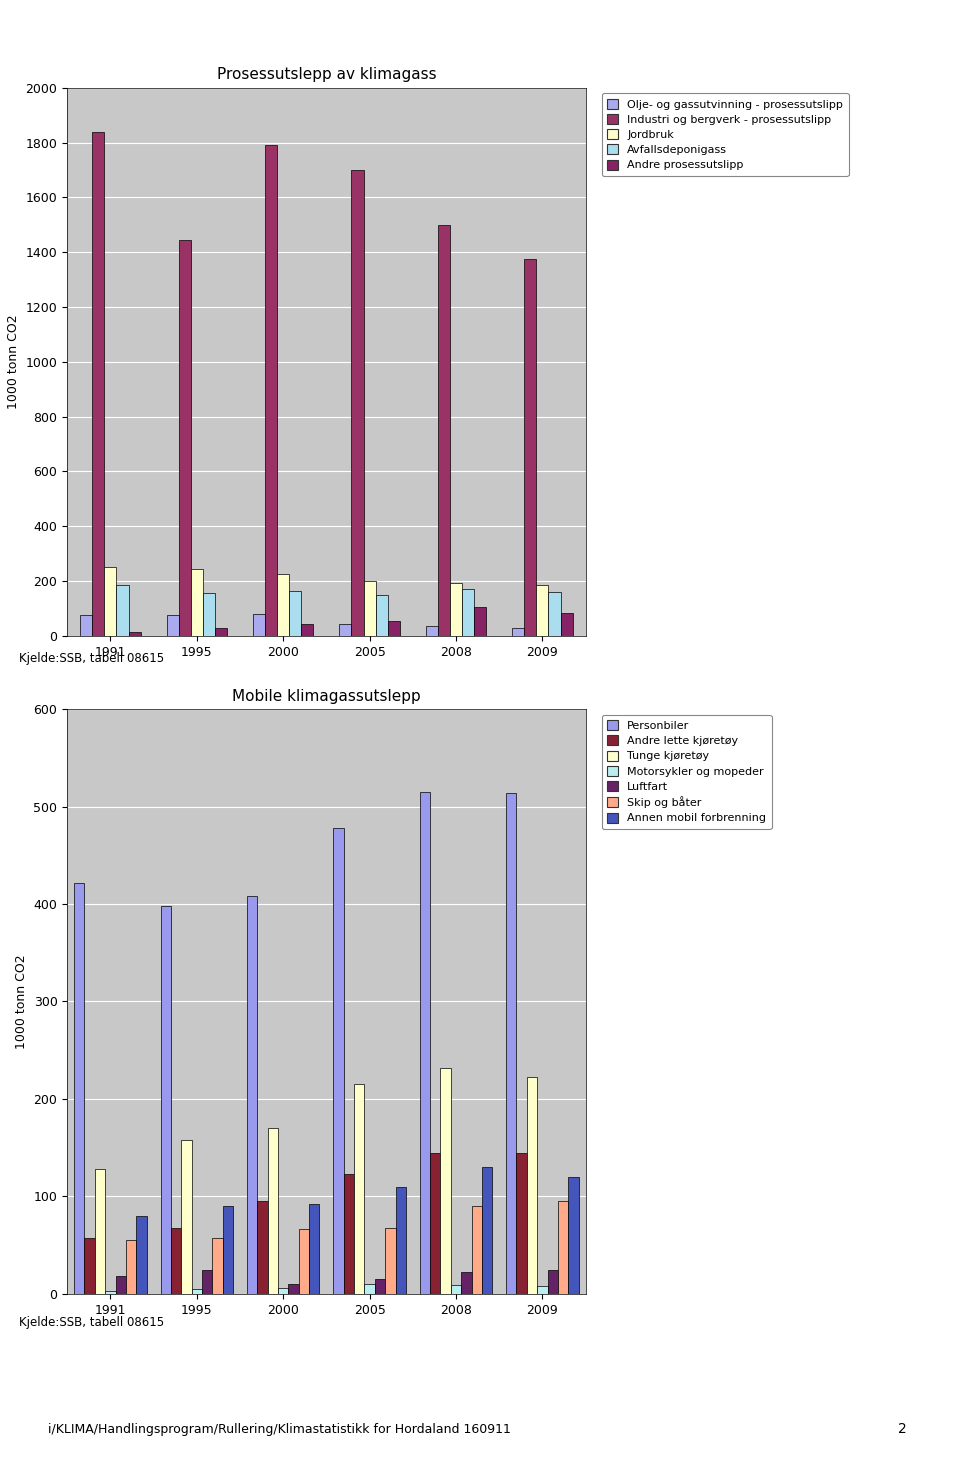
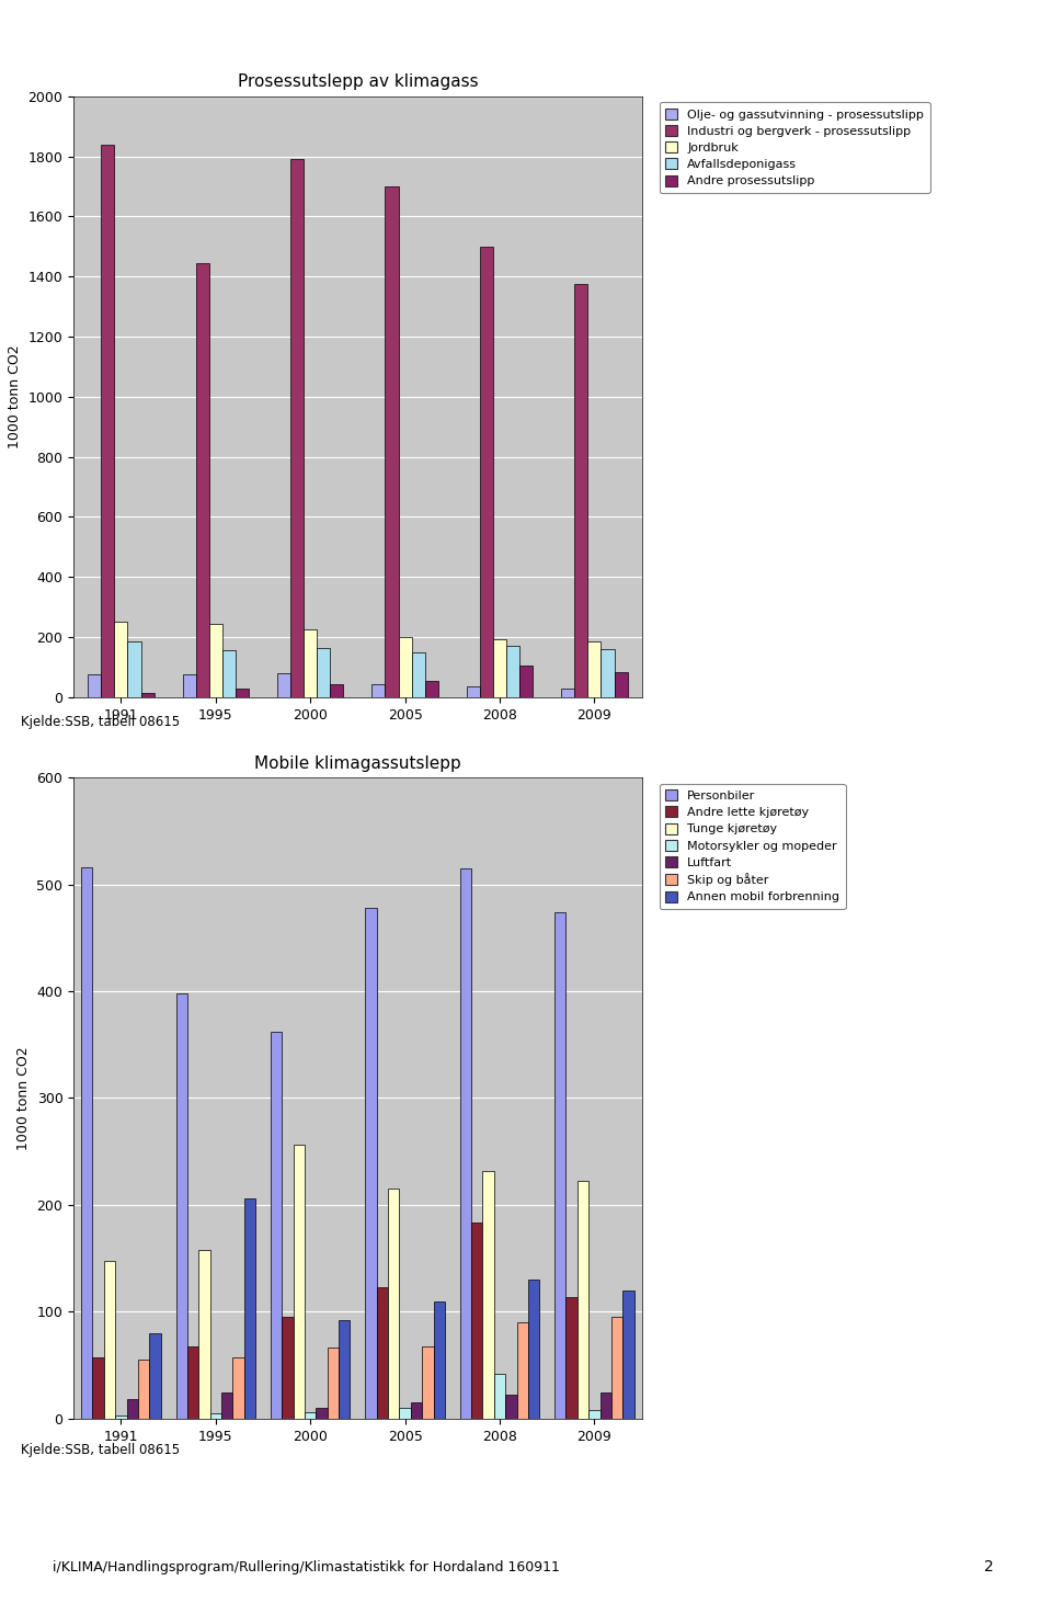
Mobile klimagassutslepp/Personbiler/1991: 422 -> 516
Mobile klimagassutslepp/Tunge kjøretøy/1991: 128 -> 148
Mobile klimagassutslepp/Annen mobil forbrenning/1995: 90 -> 206
Mobile klimagassutslepp/Personbiler/2000: 408 -> 362
Mobile klimagassutslepp/Tunge kjøretøy/2000: 170 -> 256
Mobile klimagassutslepp/Andre lette kjøretøy/2008: 145 -> 184
Mobile klimagassutslepp/Motorsykler og mopeder/2008: 9 -> 42
Mobile klimagassutslepp/Personbiler/2009: 514 -> 474
Mobile klimagassutslepp/Andre lette kjøretøy/2009: 145 -> 114
